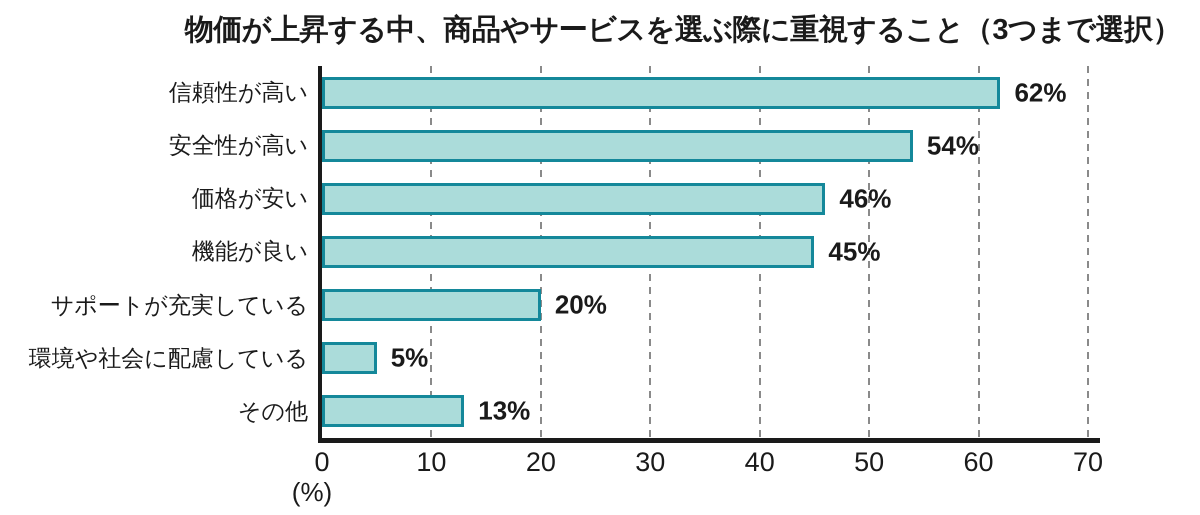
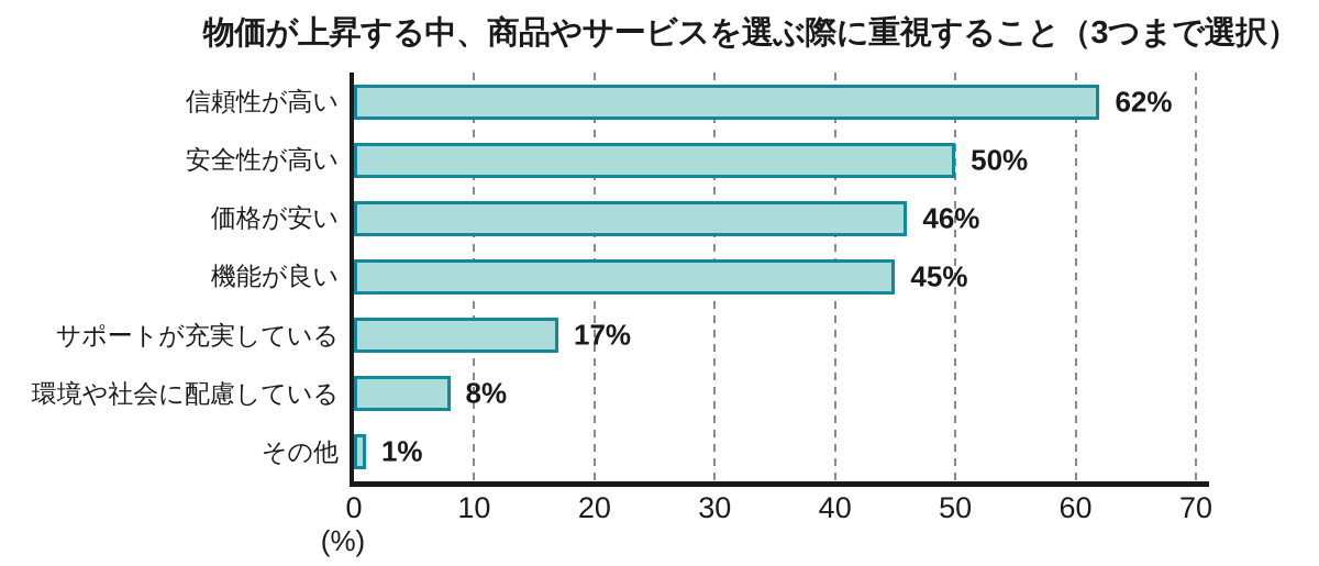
安全性が高い: 54% -> 50%
サポートが充実している: 20% -> 17%
環境や社会に配慮している: 5% -> 8%
その他: 13% -> 1%
